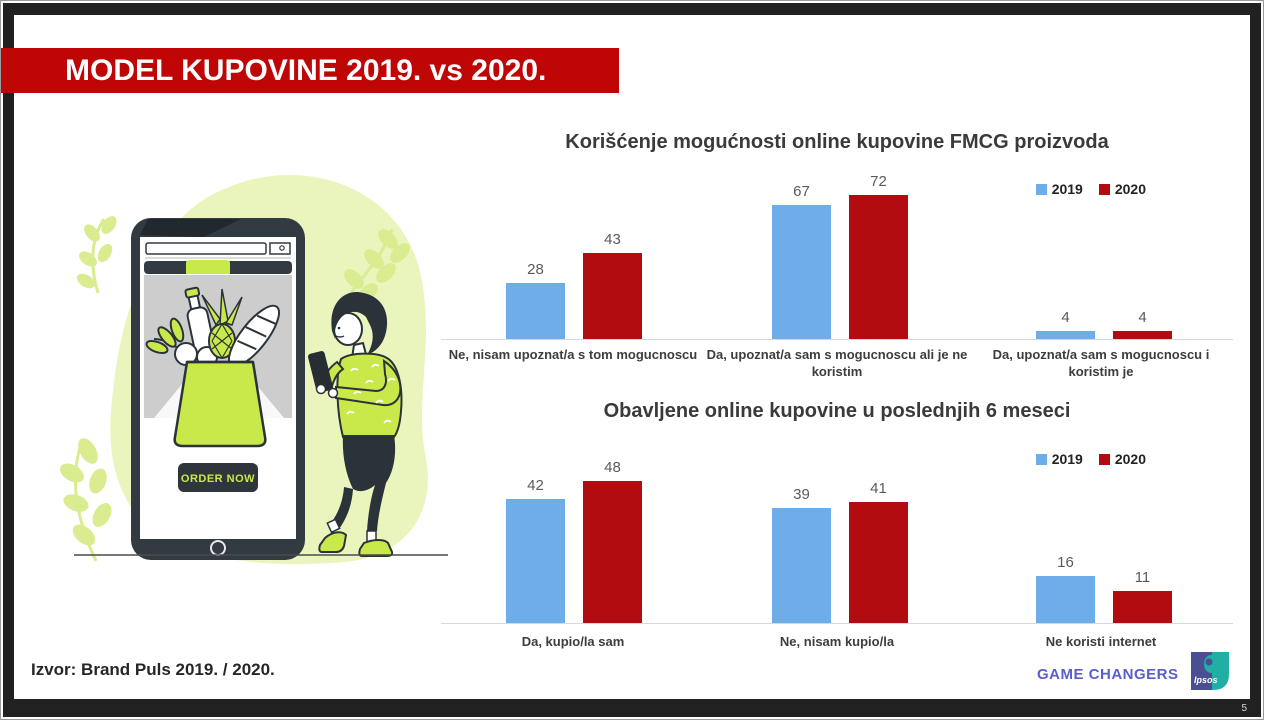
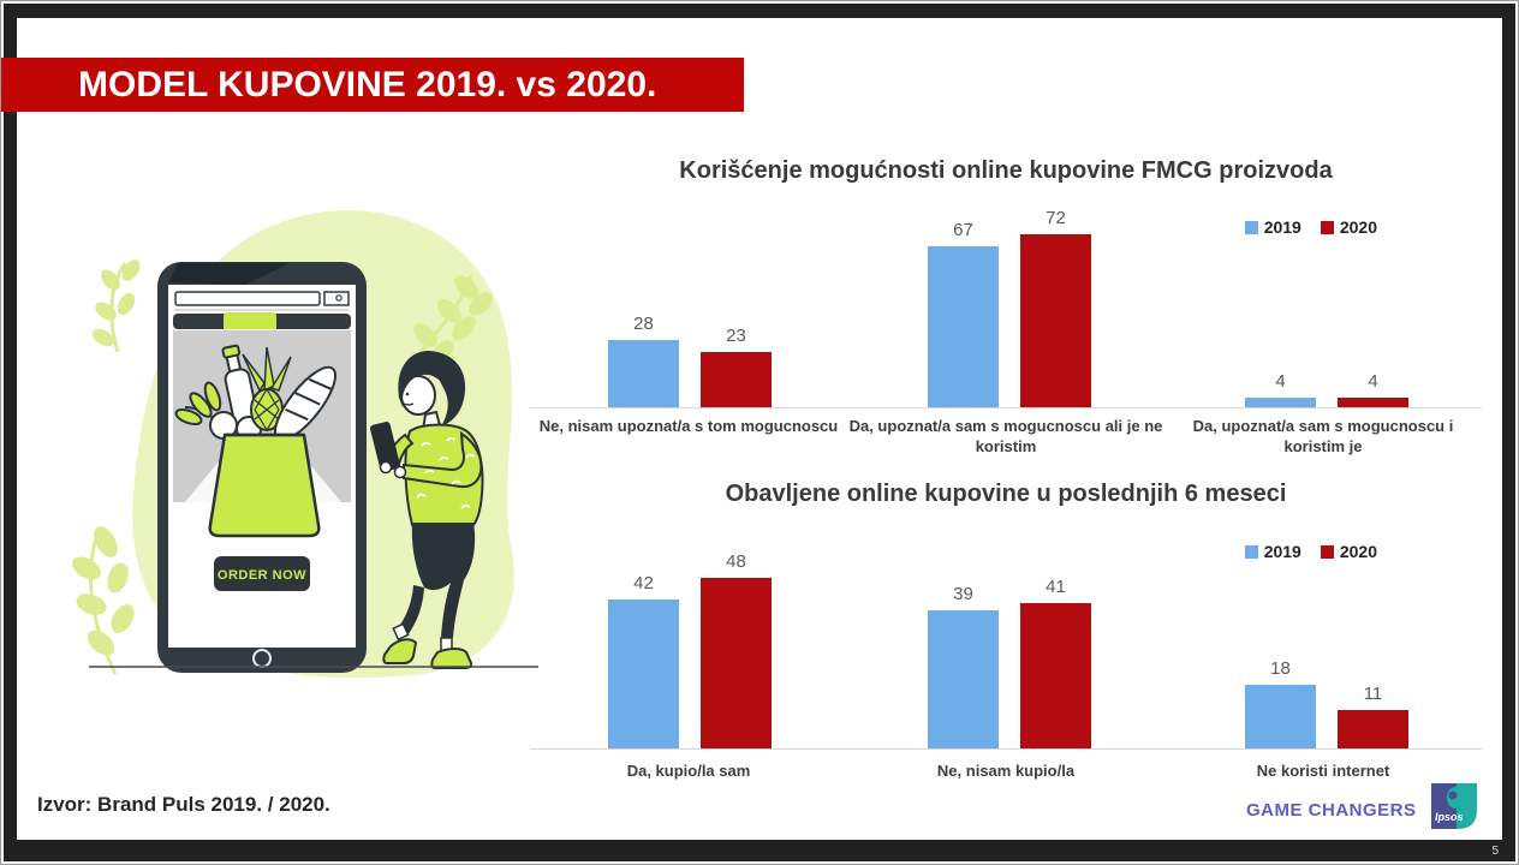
Korišćenje mogućnosti online kupovine FMCG proizvoda/2020/Ne, nisam upoznat/a s tom mogucnoscu: 43 -> 23
Obavljene online kupovine u poslednjih 6 meseci/2019/Ne koristi internet: 16 -> 18
